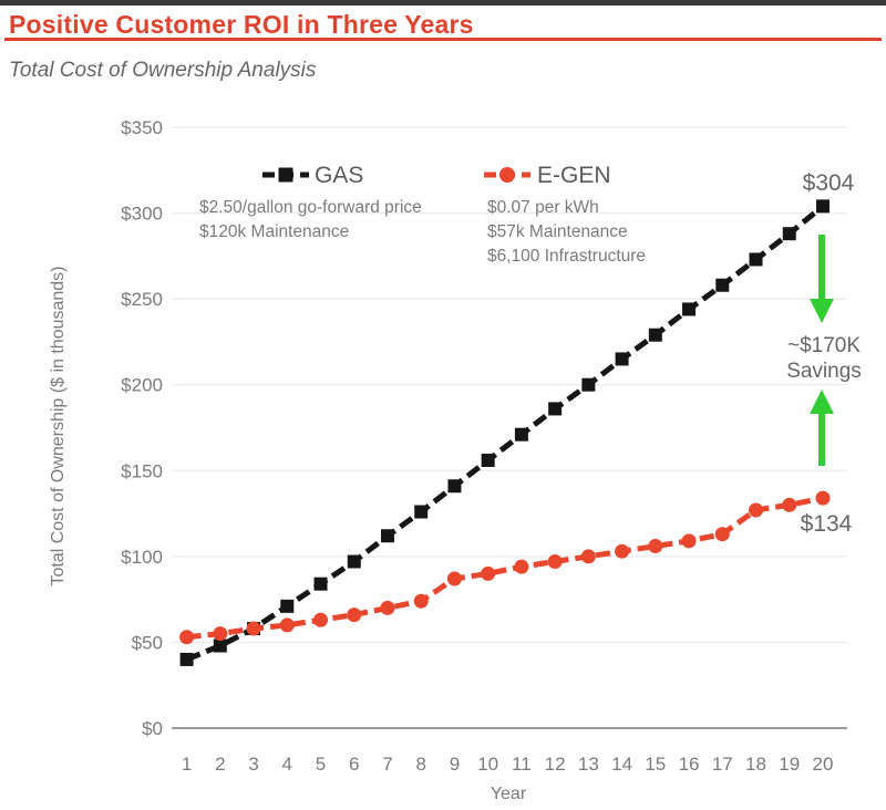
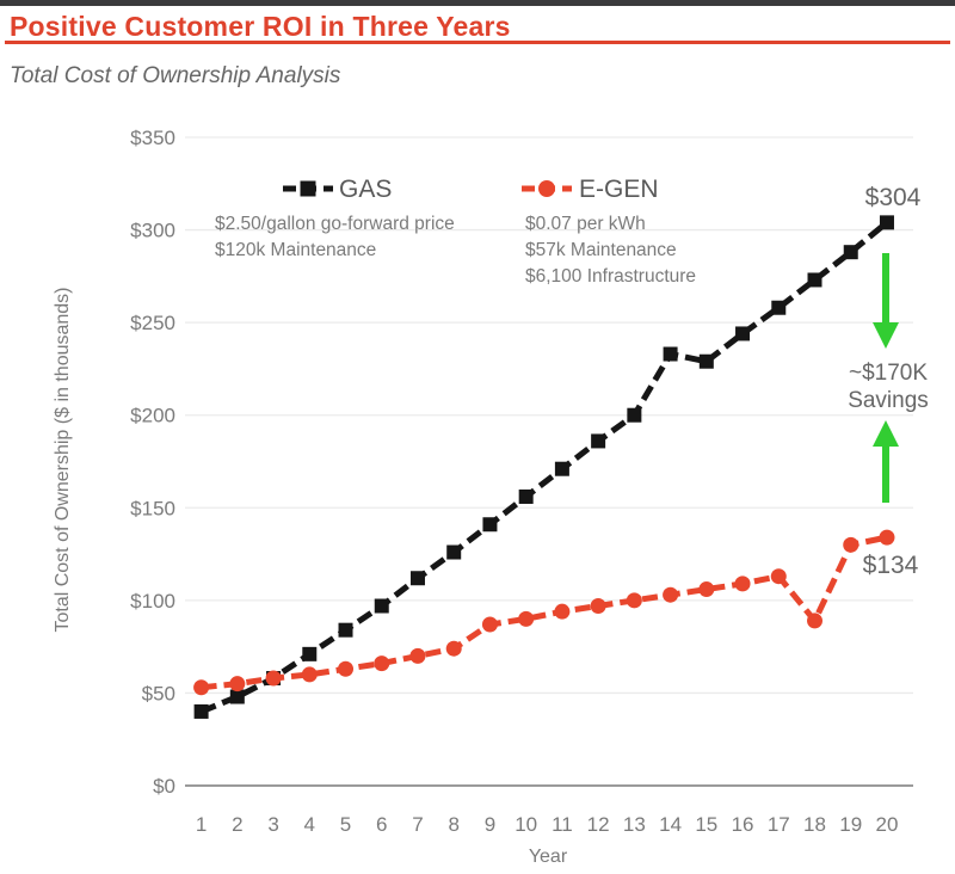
GAS/14: $215 -> $233
E-GEN/18: $127 -> $89
